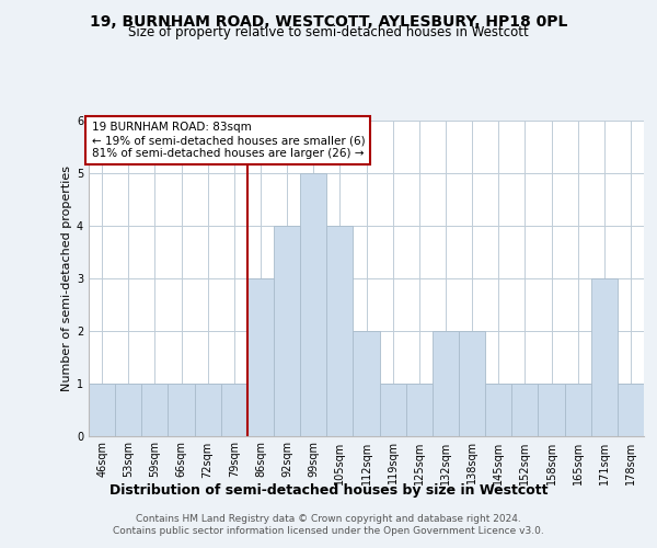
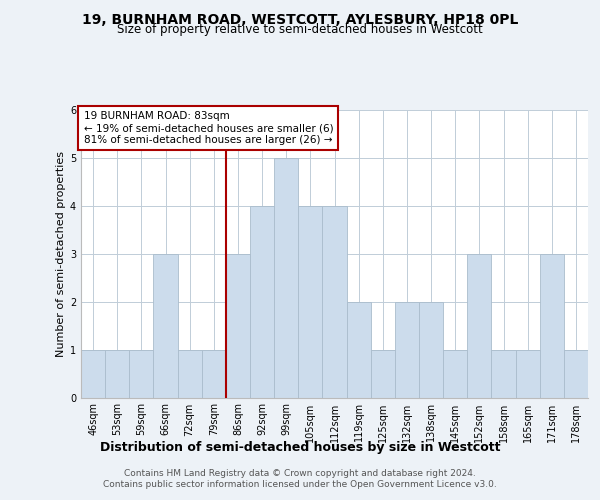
66sqm: 1 -> 3
112sqm: 2 -> 4
119sqm: 1 -> 2
152sqm: 1 -> 3
